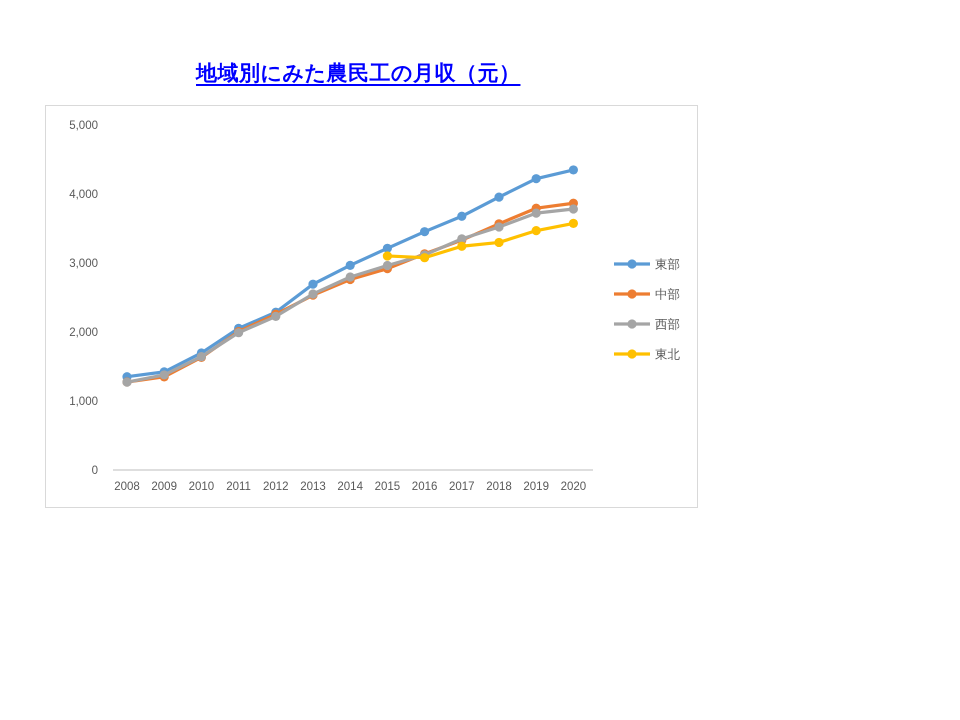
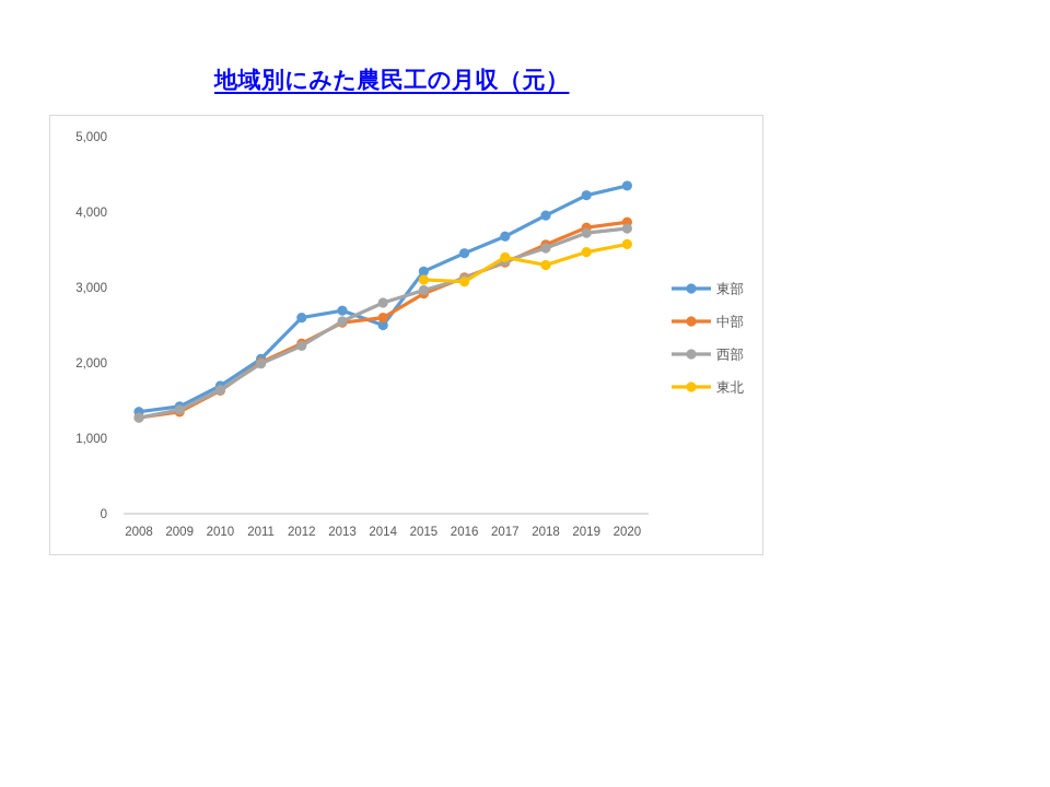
東部/2012: 2300 -> 2600
東部/2014: 3000 -> 2500
中部/2014: 2800 -> 2600
東北/2017: 3200 -> 3400
